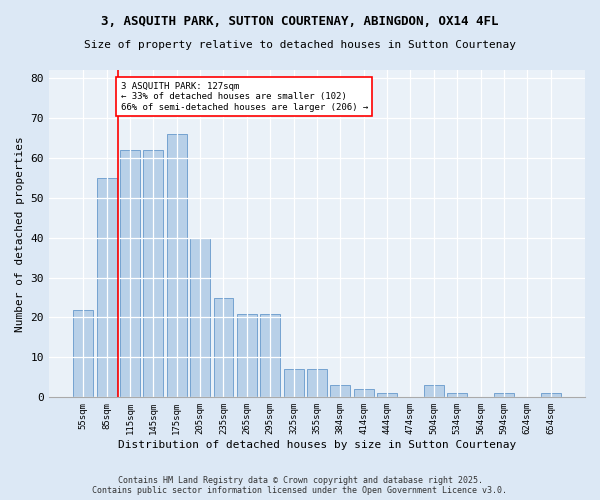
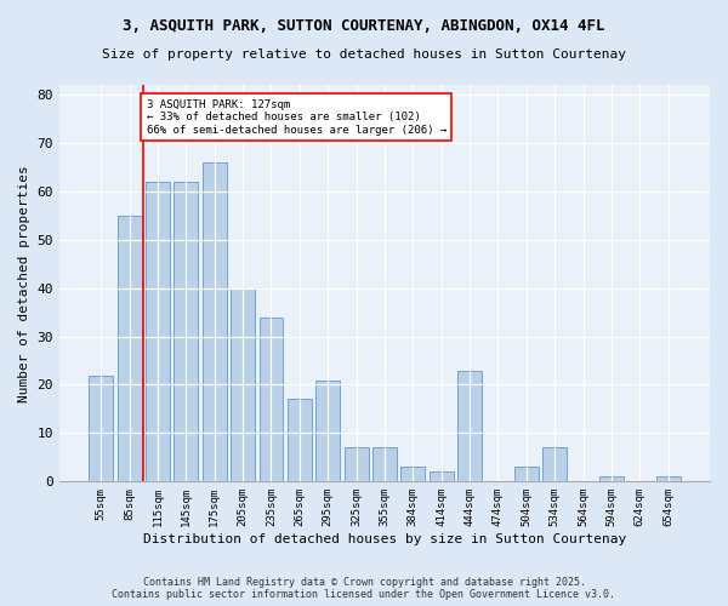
235sqm: 25 -> 34
265sqm: 21 -> 17
444sqm: 1 -> 23
534sqm: 1 -> 7
